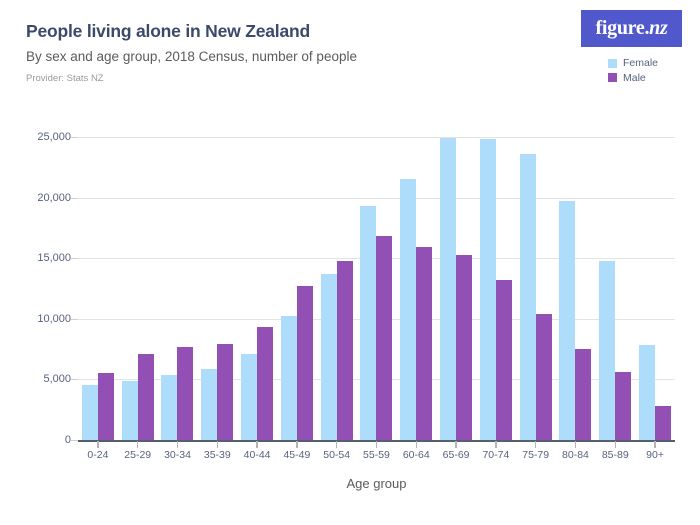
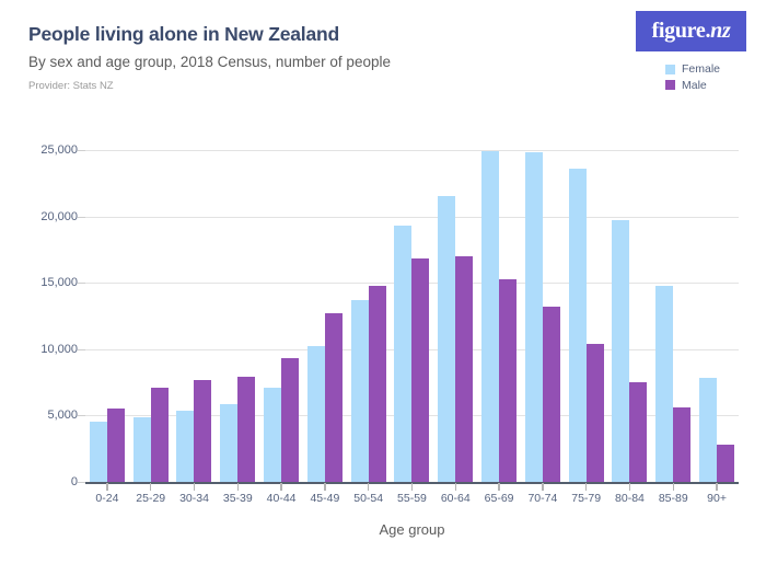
Male/60-64: 15900 -> 17000
